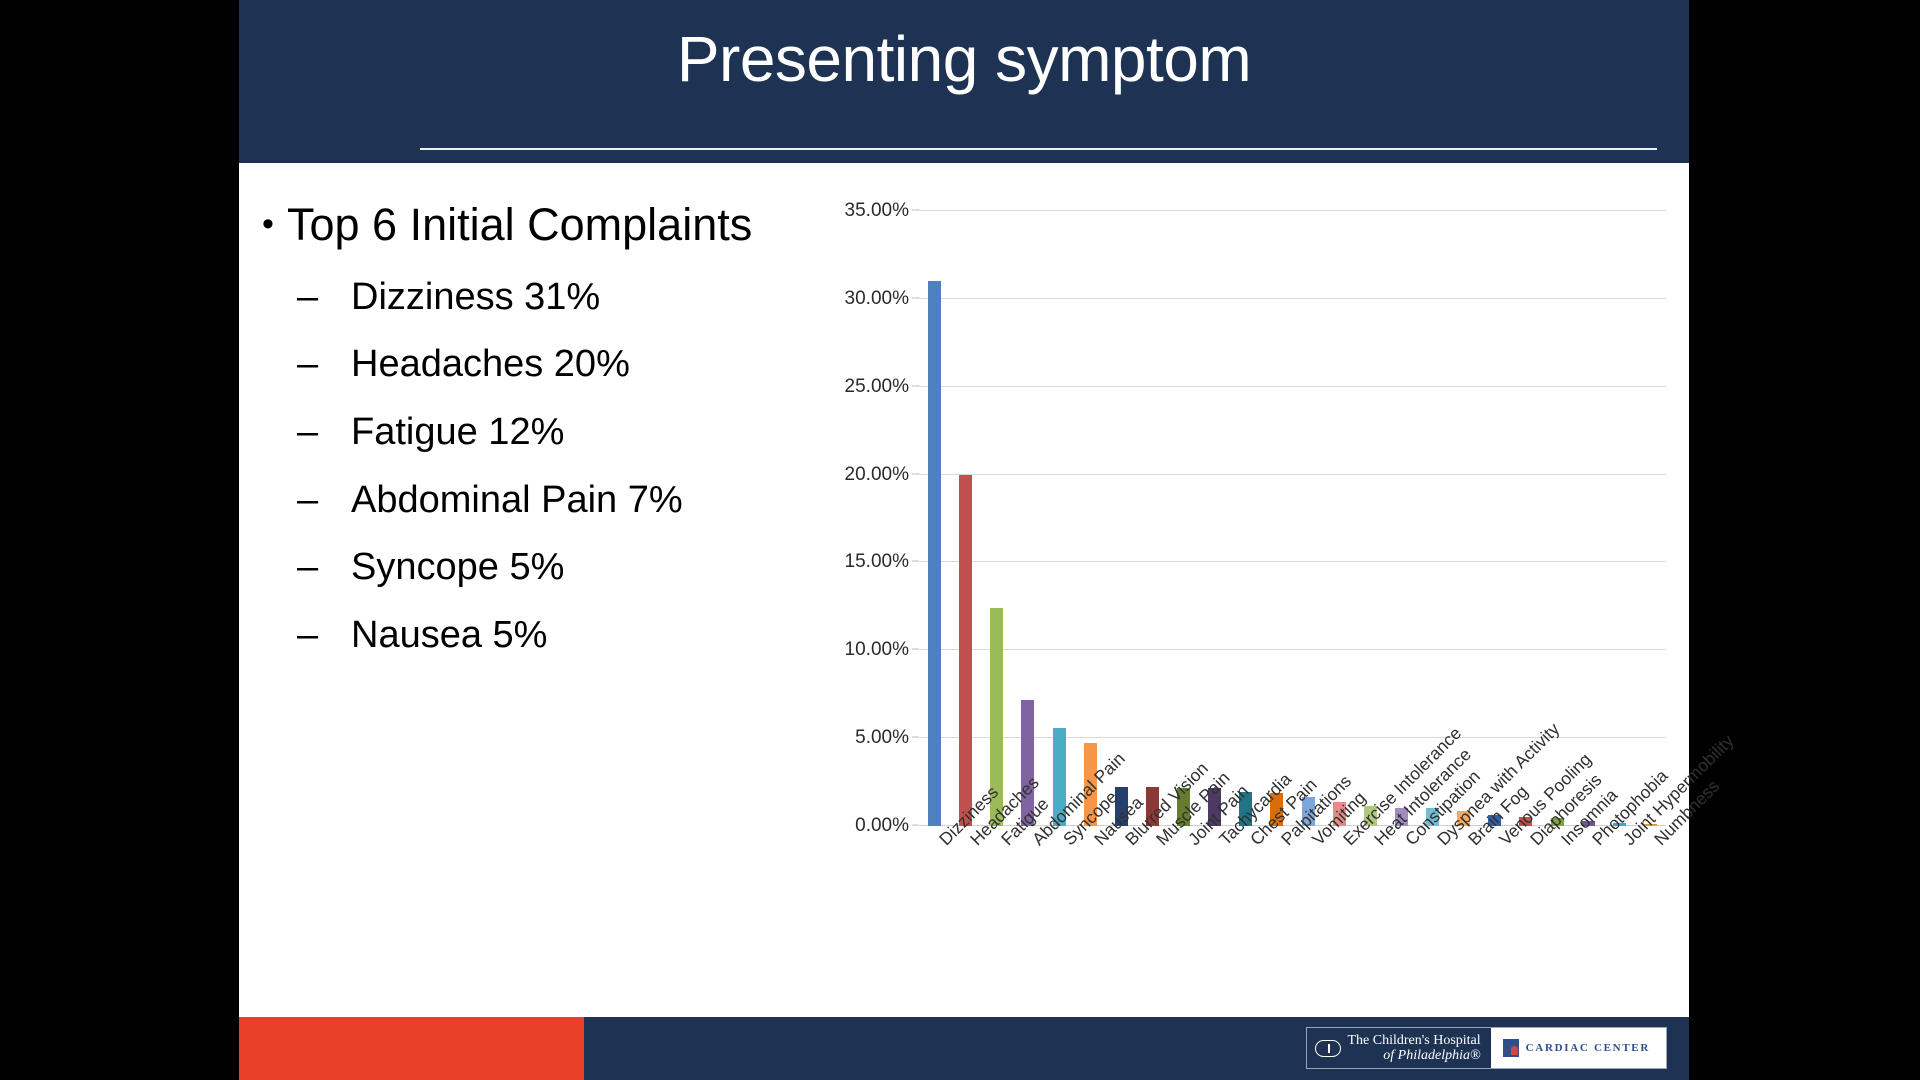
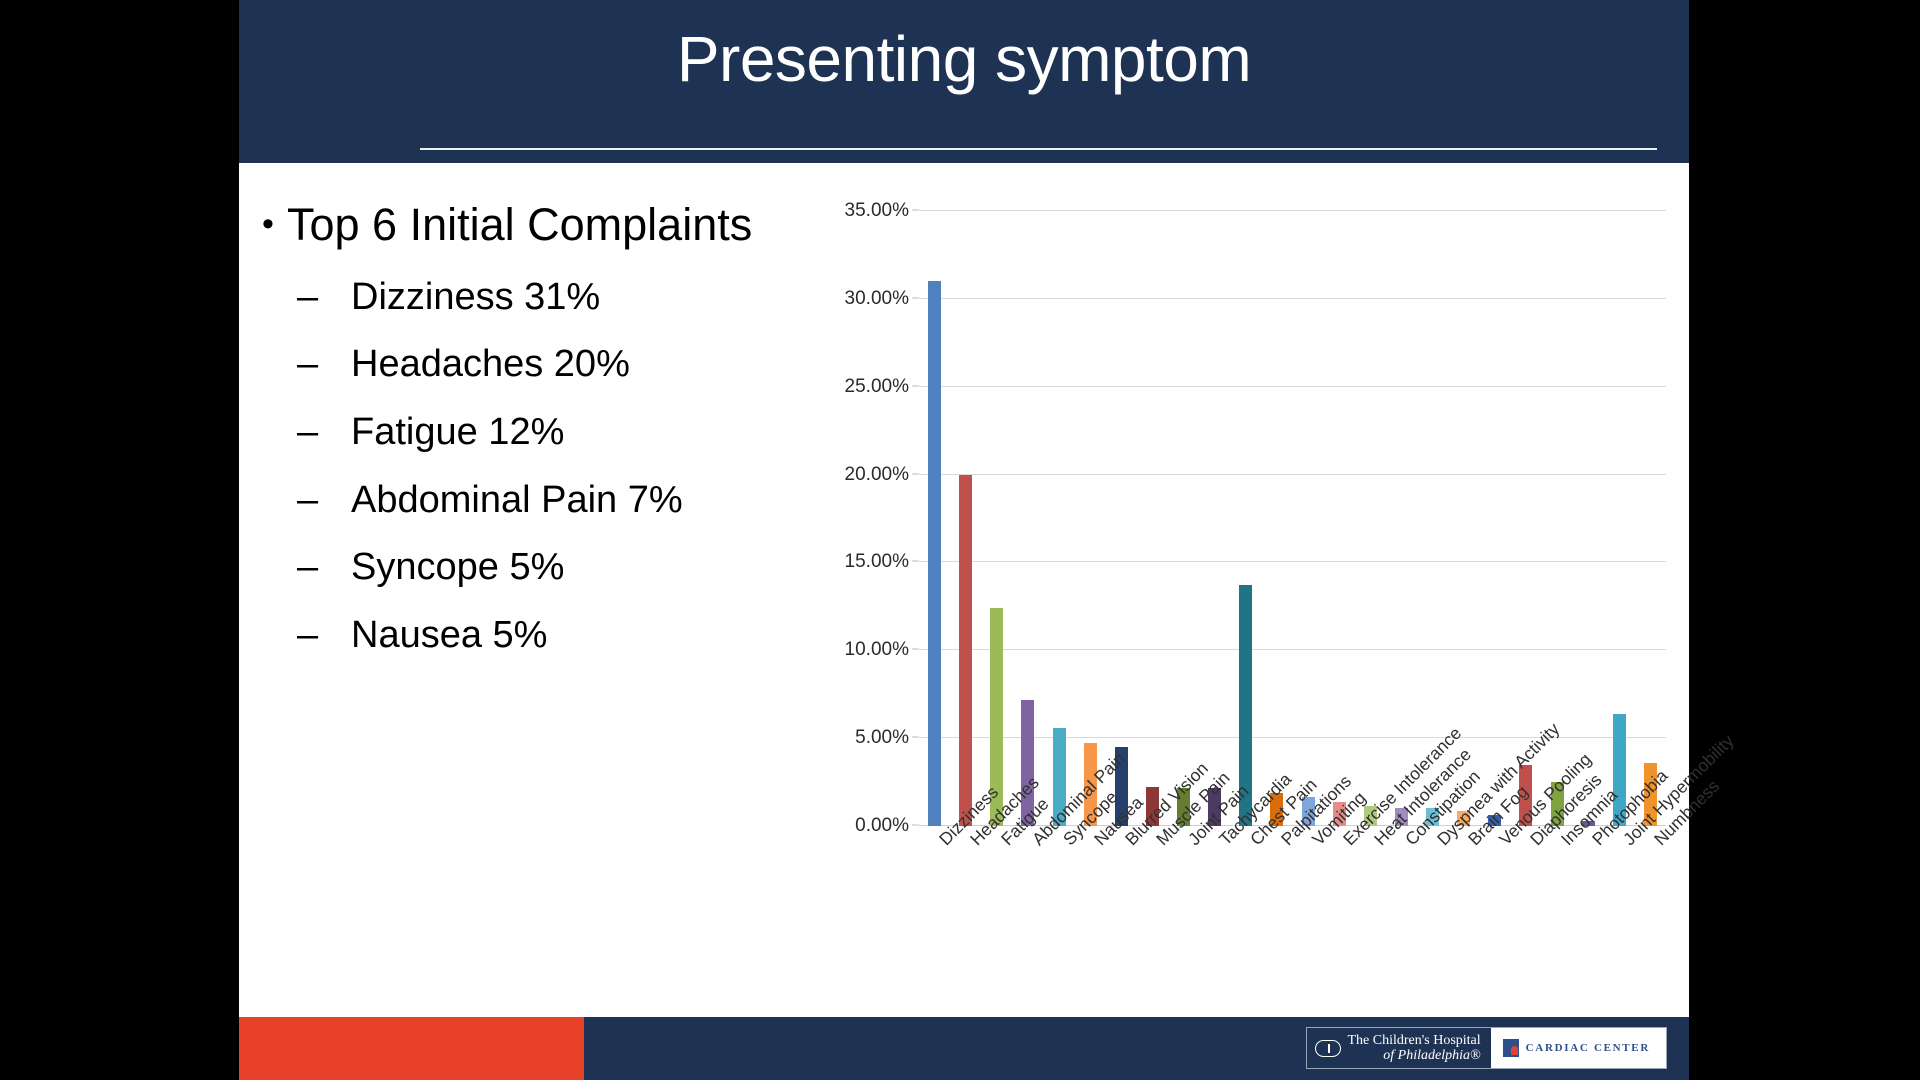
Blurred Vision: 2.2% -> 4.5%
Chest Pain: 1.9% -> 13.7%
Diaphoresis: 0.5% -> 3.5%
Insomnia: 0.5% -> 2.5%
Joint Hypermobility: 0.1% -> 6.4%
Numbness: 0.1% -> 3.6%
